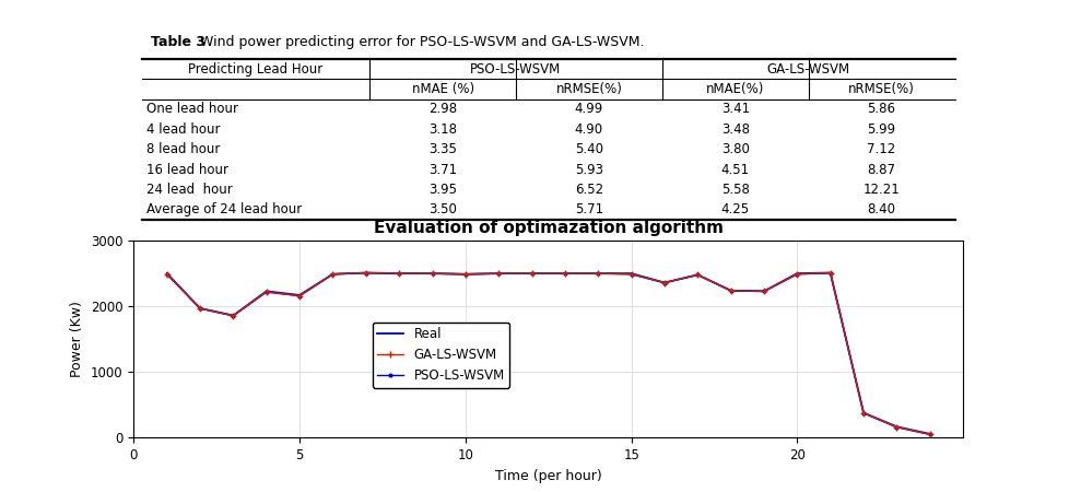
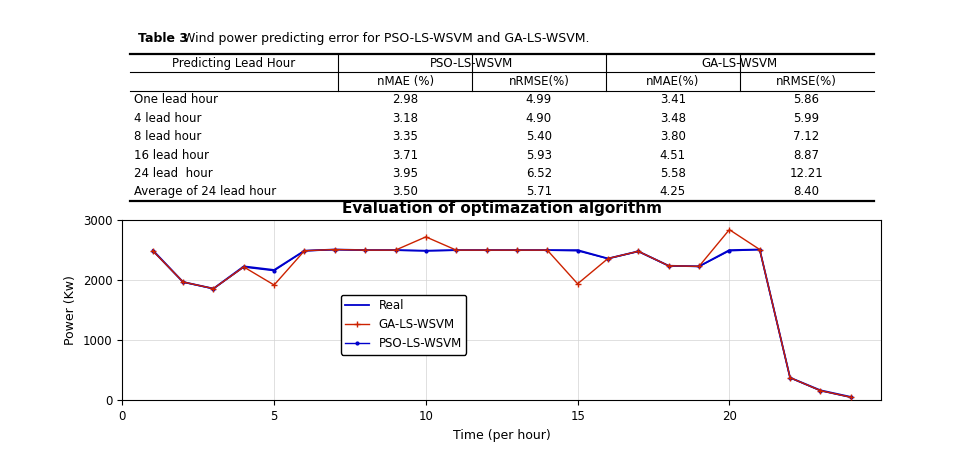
GA-LS-WSVM/5: 2160 -> 1920
GA-LS-WSVM/10: 2490 -> 2720
GA-LS-WSVM/15: 2490 -> 1940
GA-LS-WSVM/20: 2490 -> 2840
